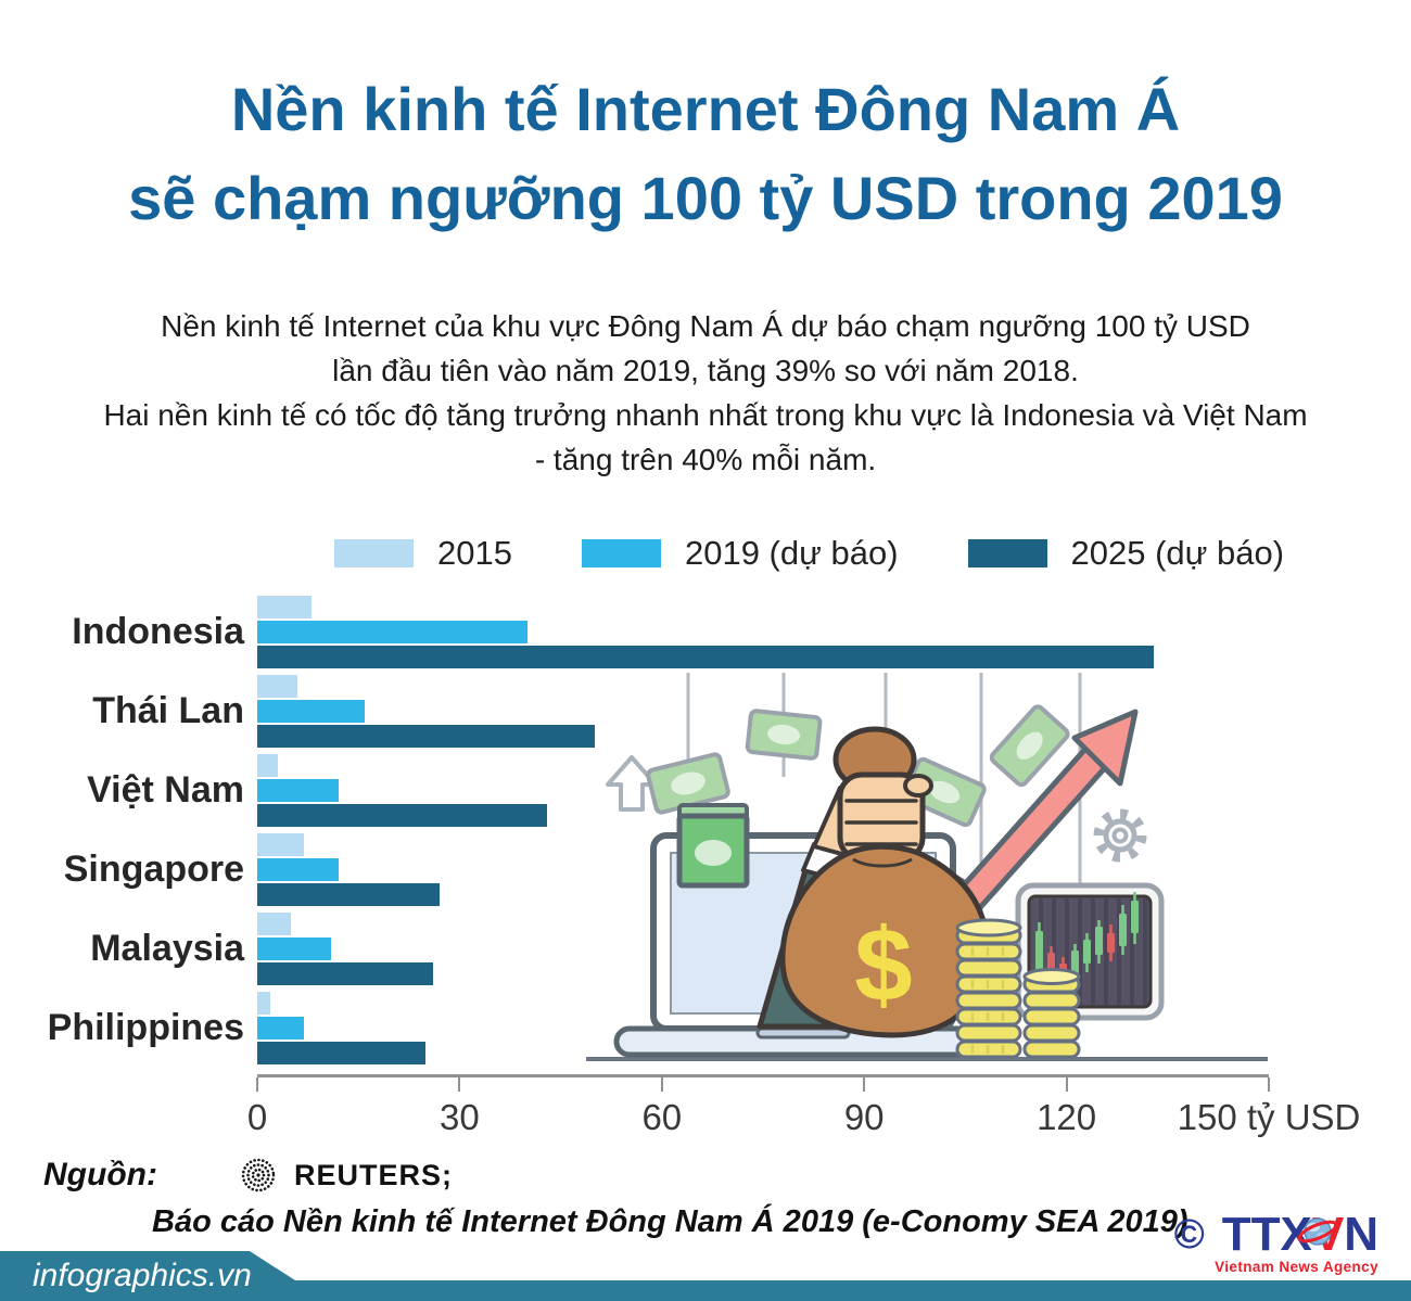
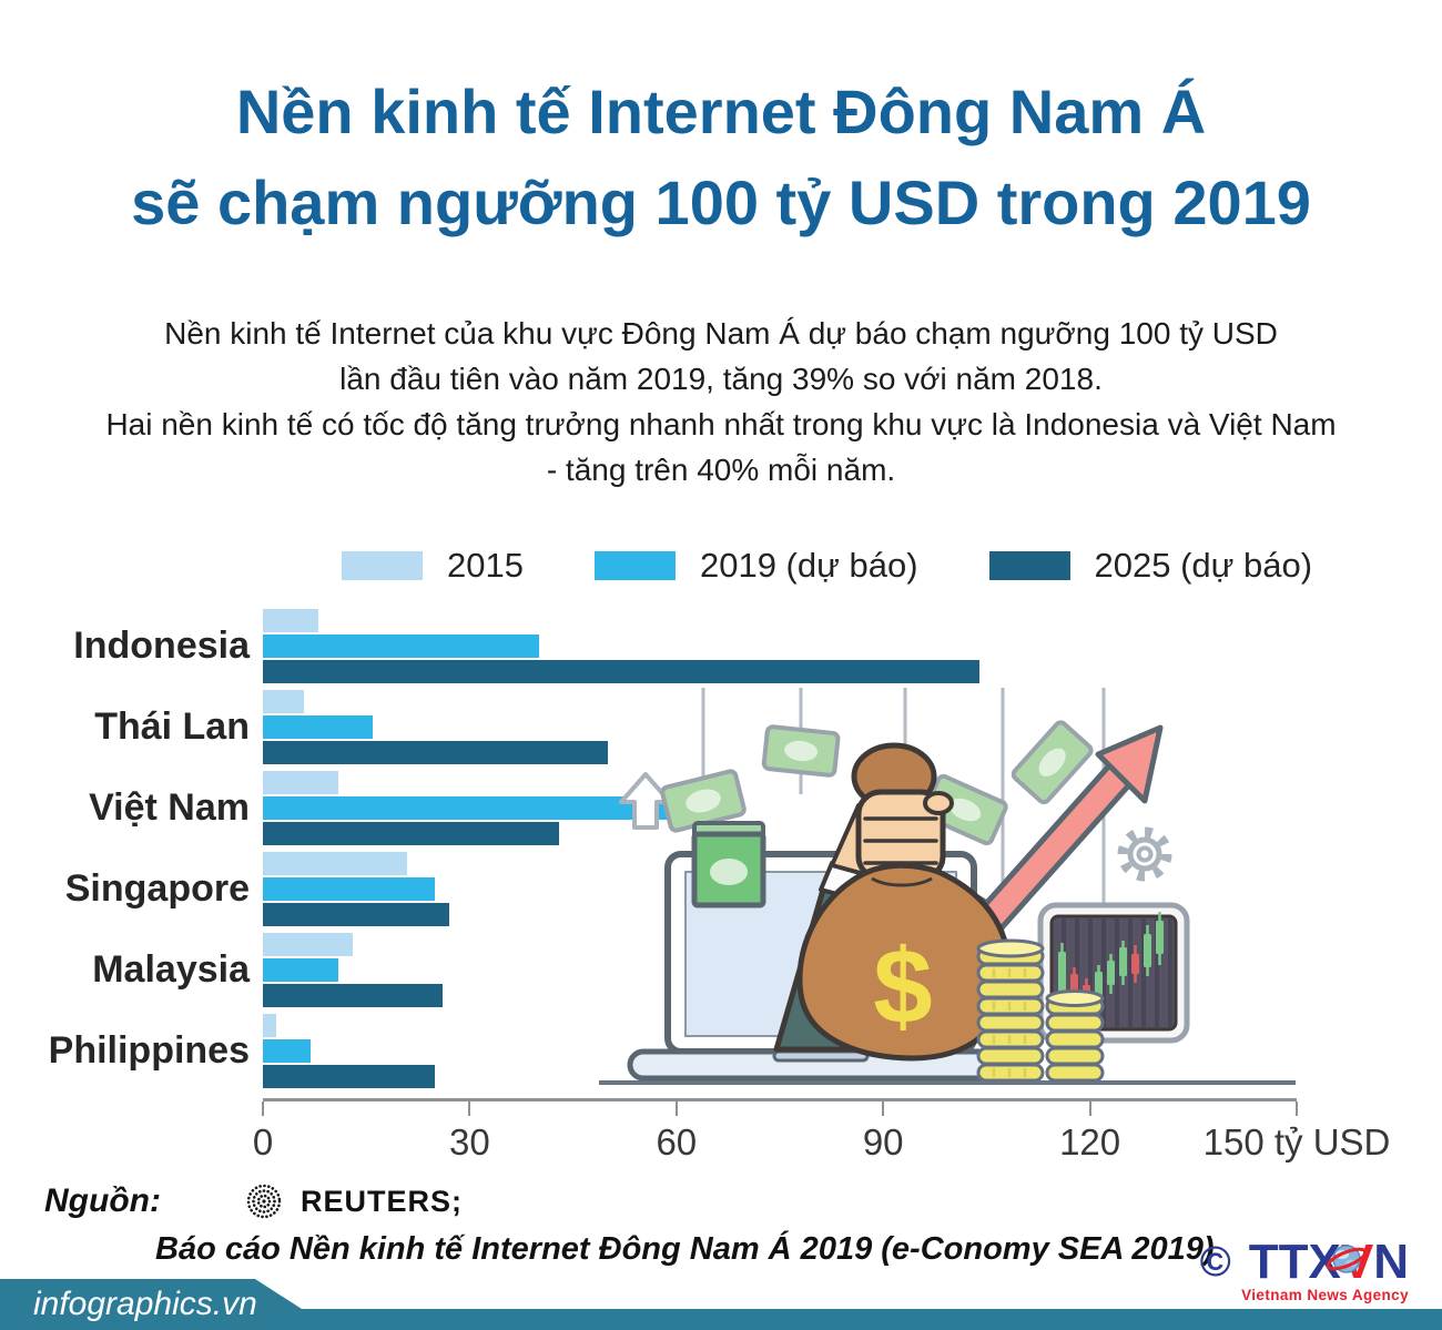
2025 (dự báo)/Indonesia: 133 -> 104
2015/Việt Nam: 3 -> 11
2019 (dự báo)/Việt Nam: 12 -> 64
2015/Singapore: 7 -> 21
2019 (dự báo)/Singapore: 12 -> 25
2015/Malaysia: 5 -> 13
